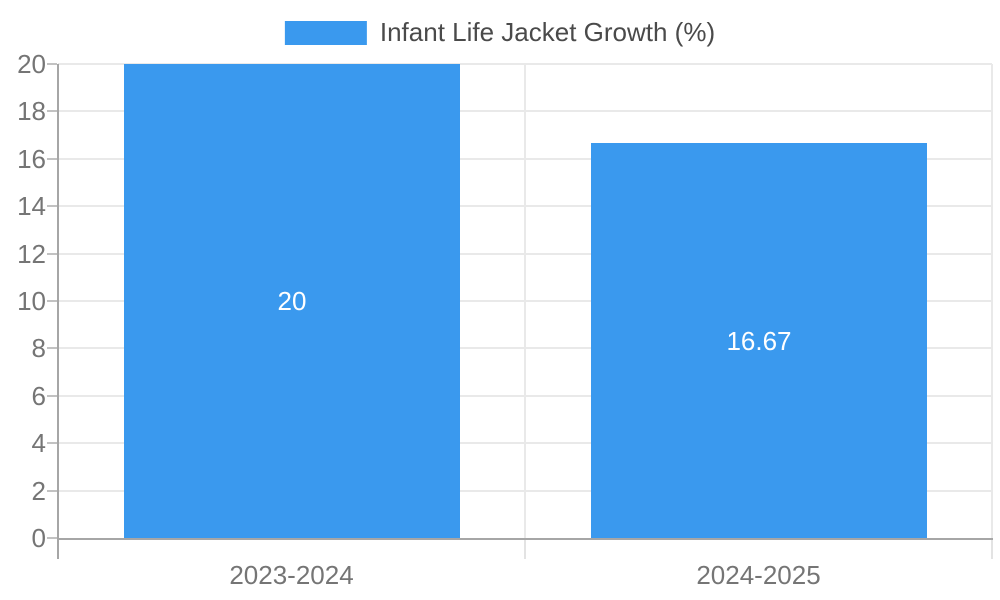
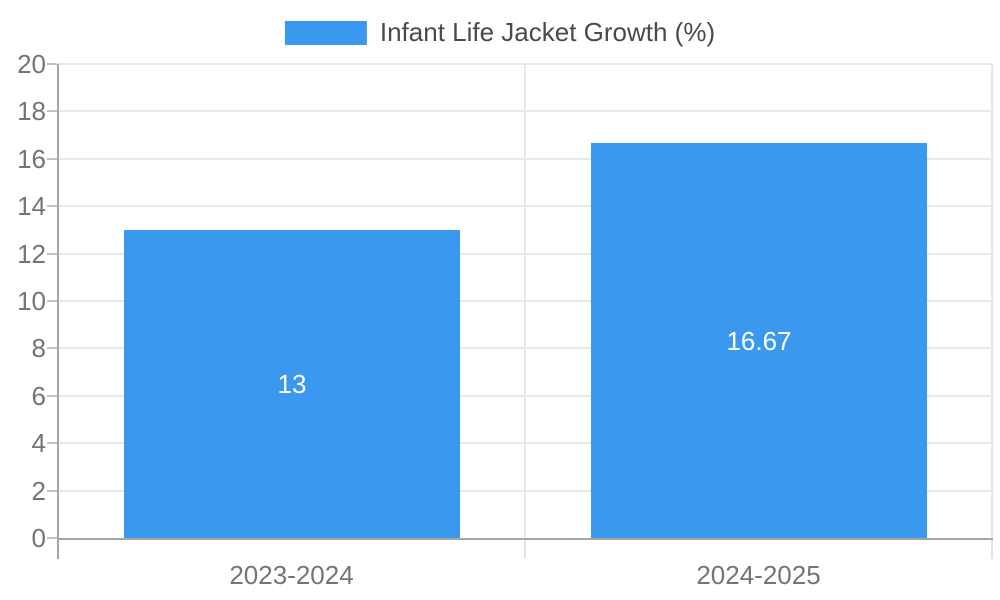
2023-2024: 20 -> 13
